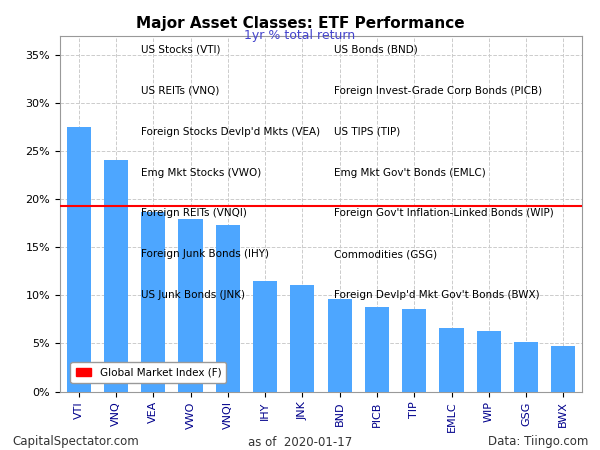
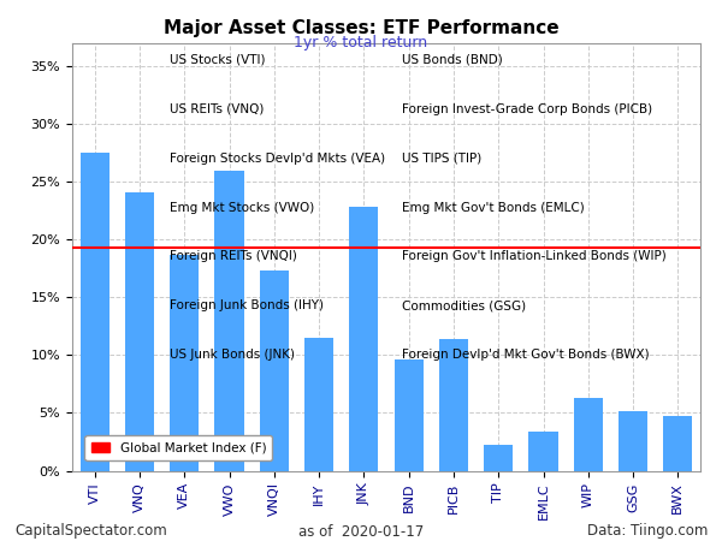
VWO: 18.0% -> 26.0%
JNK: 11.1% -> 22.8%
PICB: 8.8% -> 11.4%
TIP: 8.6% -> 2.2%
EMLC: 6.6% -> 3.4%
